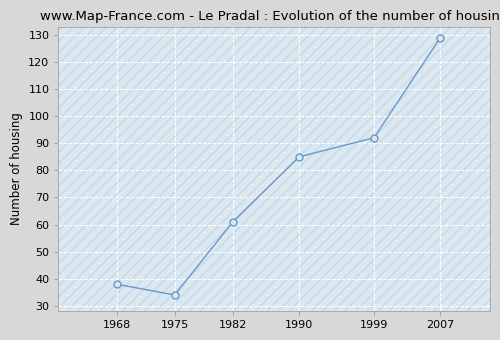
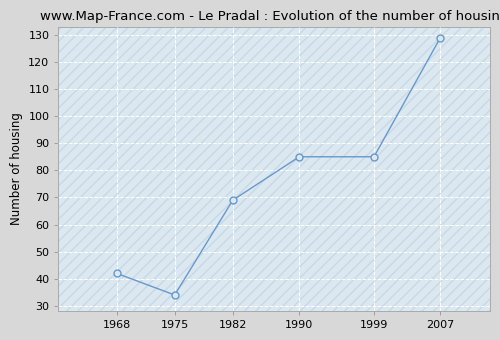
1968: 38 -> 42
1982: 61 -> 69
1999: 92 -> 85
